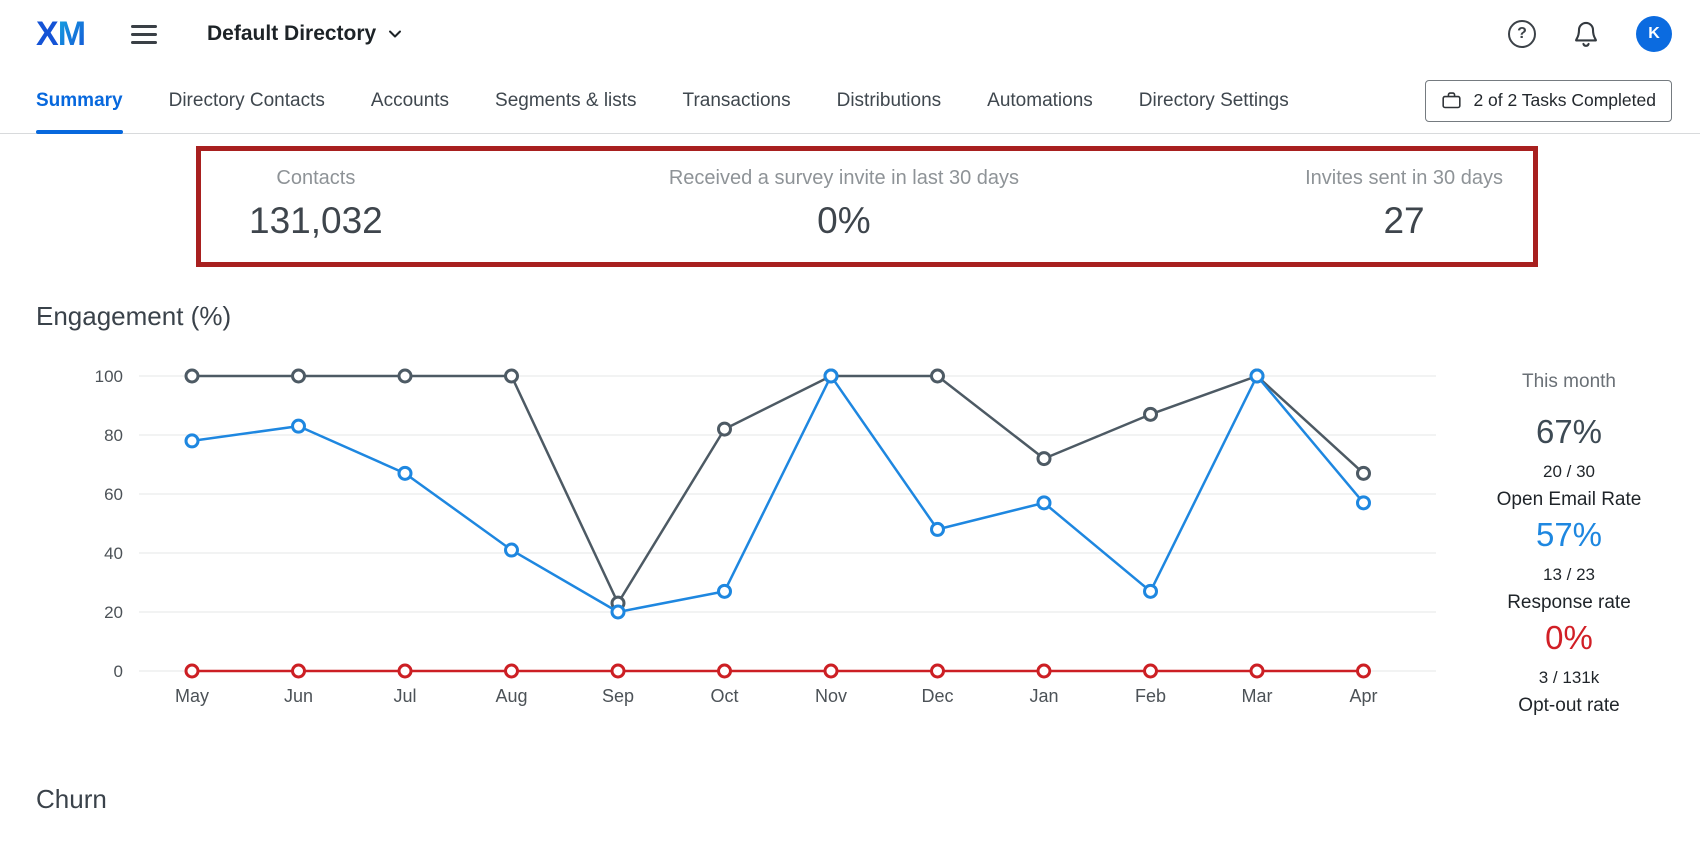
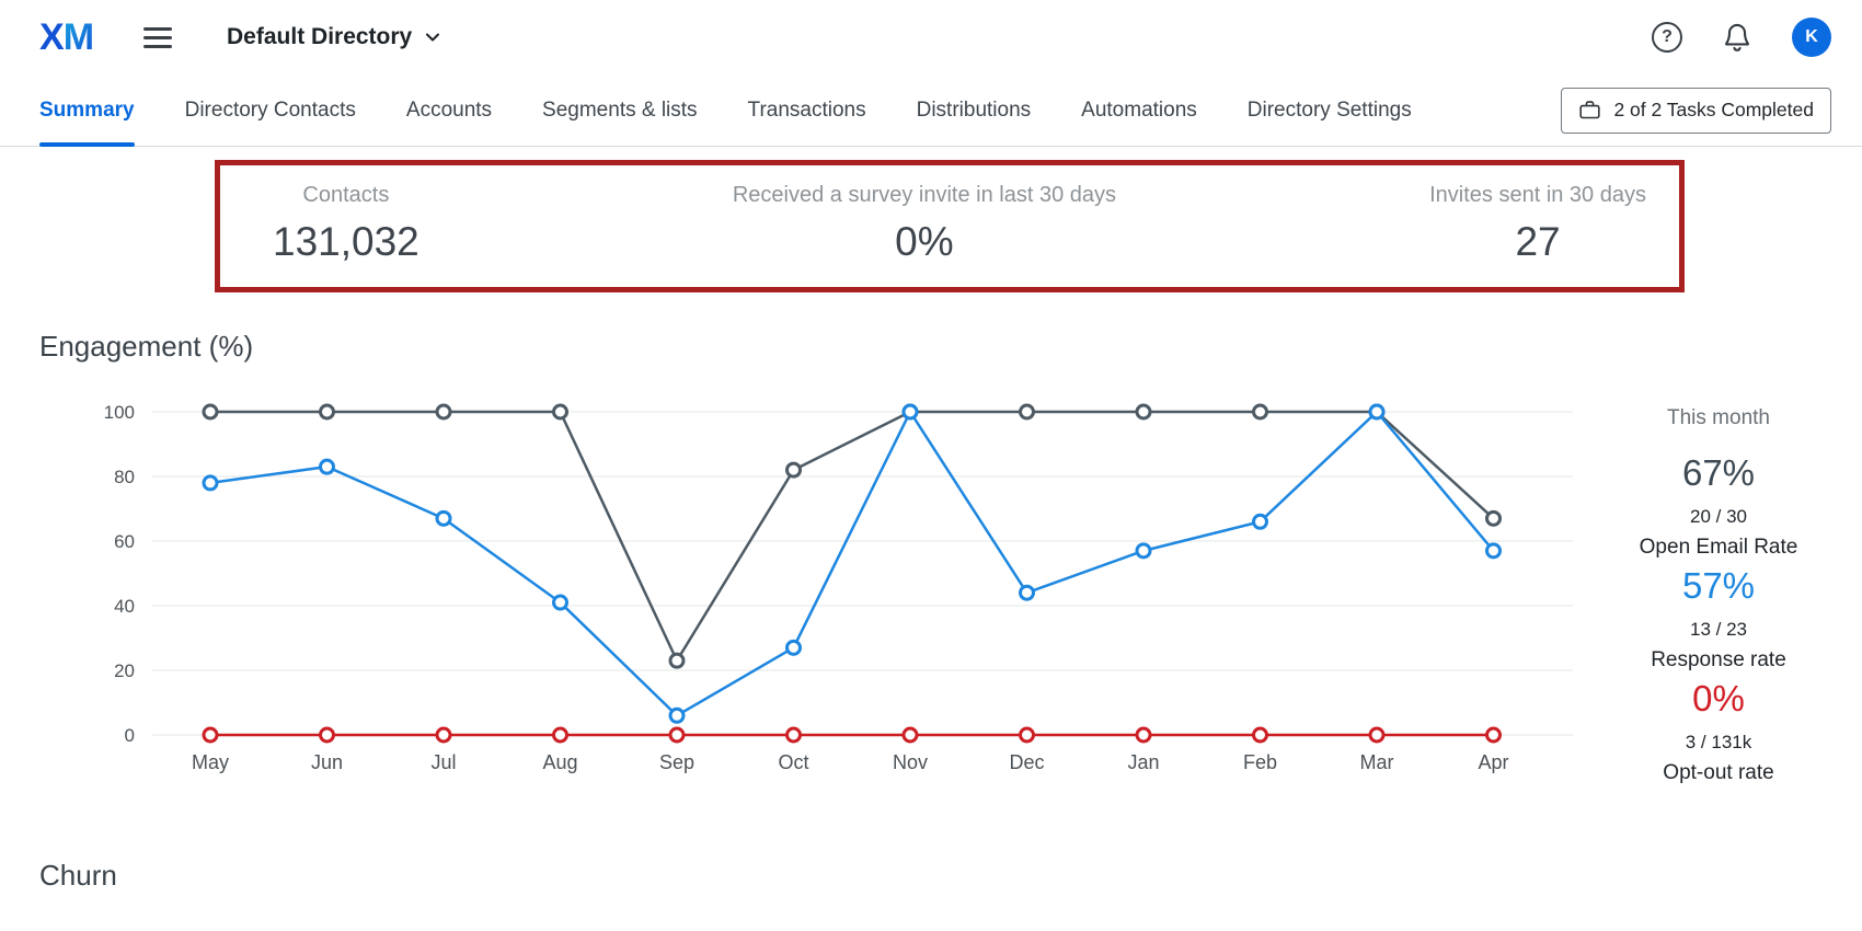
Response rate/Sep: 20 -> 6
Response rate/Dec: 48 -> 44
Open Email Rate/Jan: 72 -> 100
Open Email Rate/Feb: 87 -> 100
Response rate/Feb: 27 -> 66
